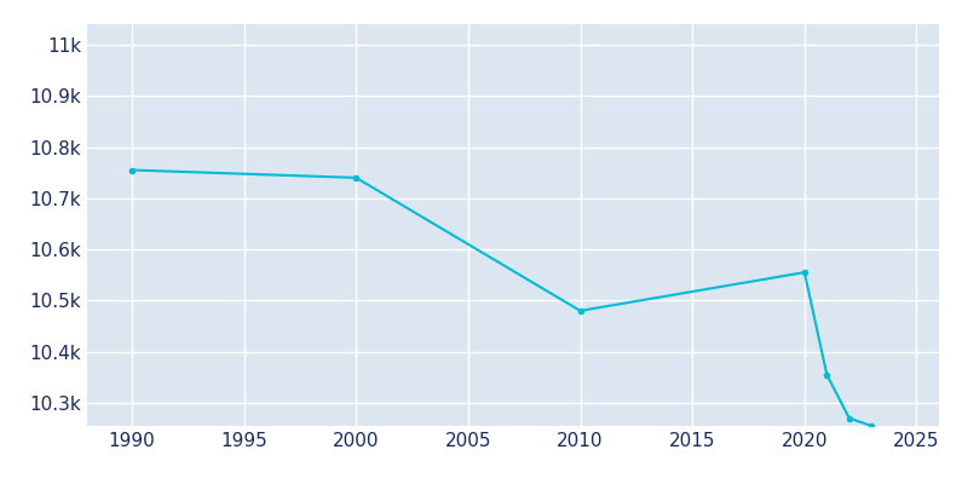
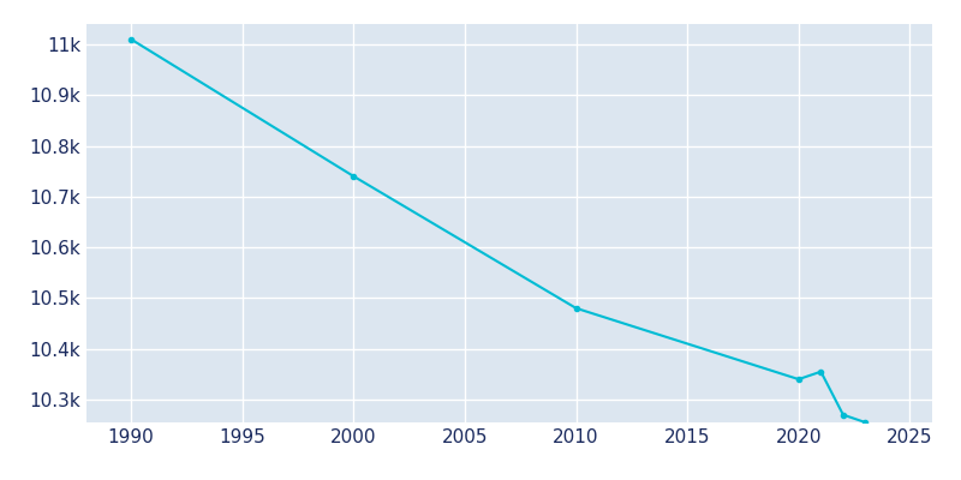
1990: 10.755k -> 11.010k
2020: 10.555k -> 10.340k
